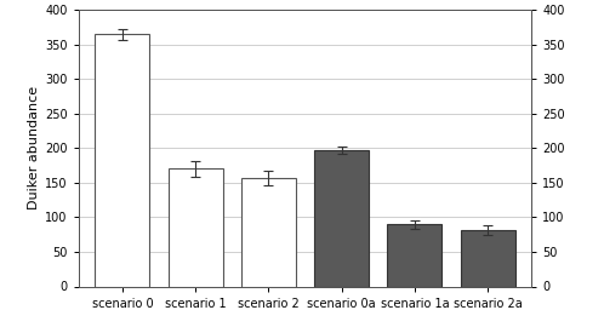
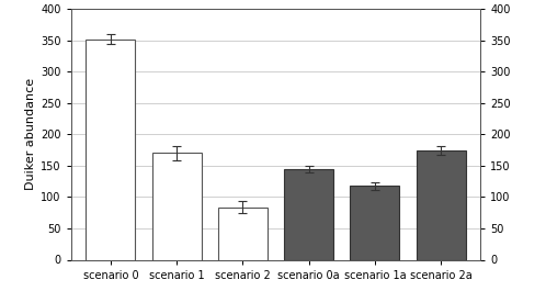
scenario 0: 365 -> 352
scenario 2: 157 -> 84
scenario 0a: 197 -> 144
scenario 1a: 90 -> 118
scenario 2a: 81 -> 174
